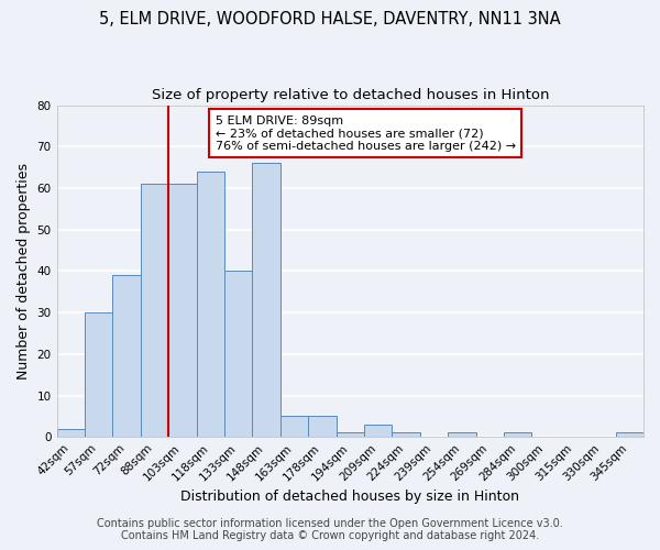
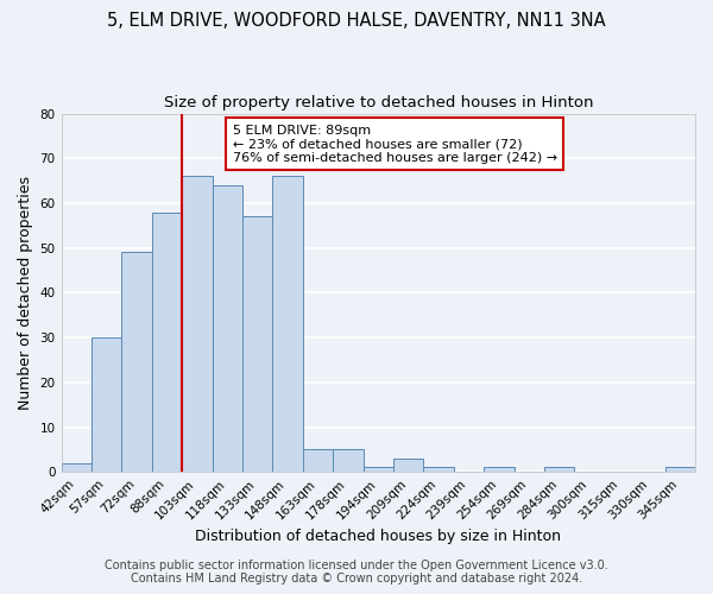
72sqm: 39 -> 49
88sqm: 61 -> 58
103sqm: 61 -> 66
133sqm: 40 -> 57
